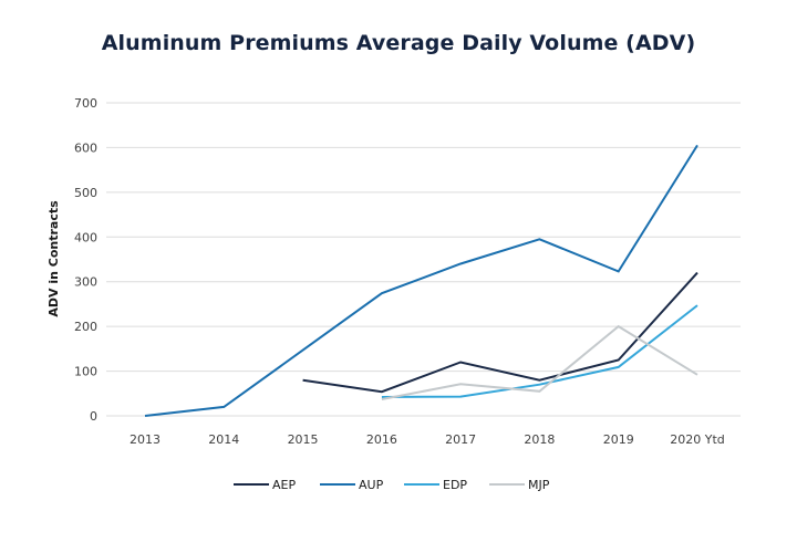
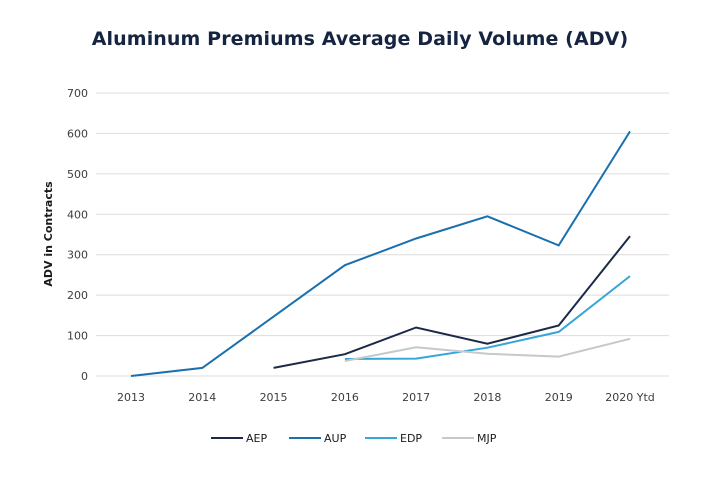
AEP/2015: 80 -> 20
MJP/2019: 200 -> 50
AEP/2020 Ytd: 320 -> 350
